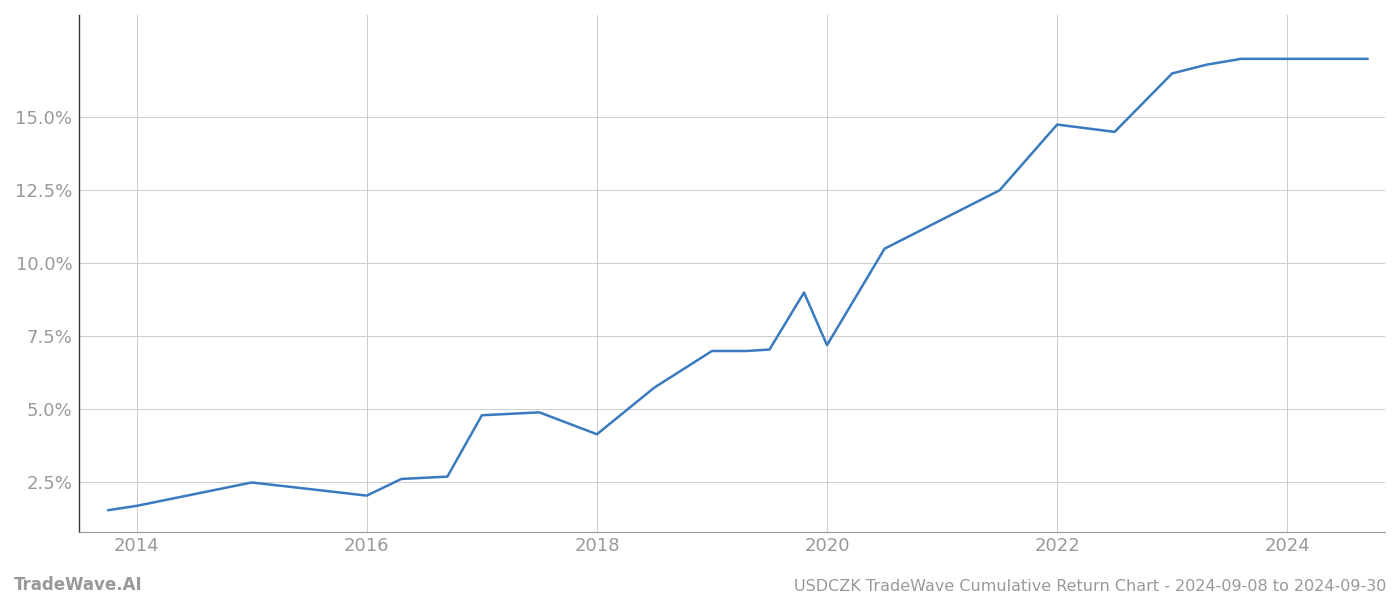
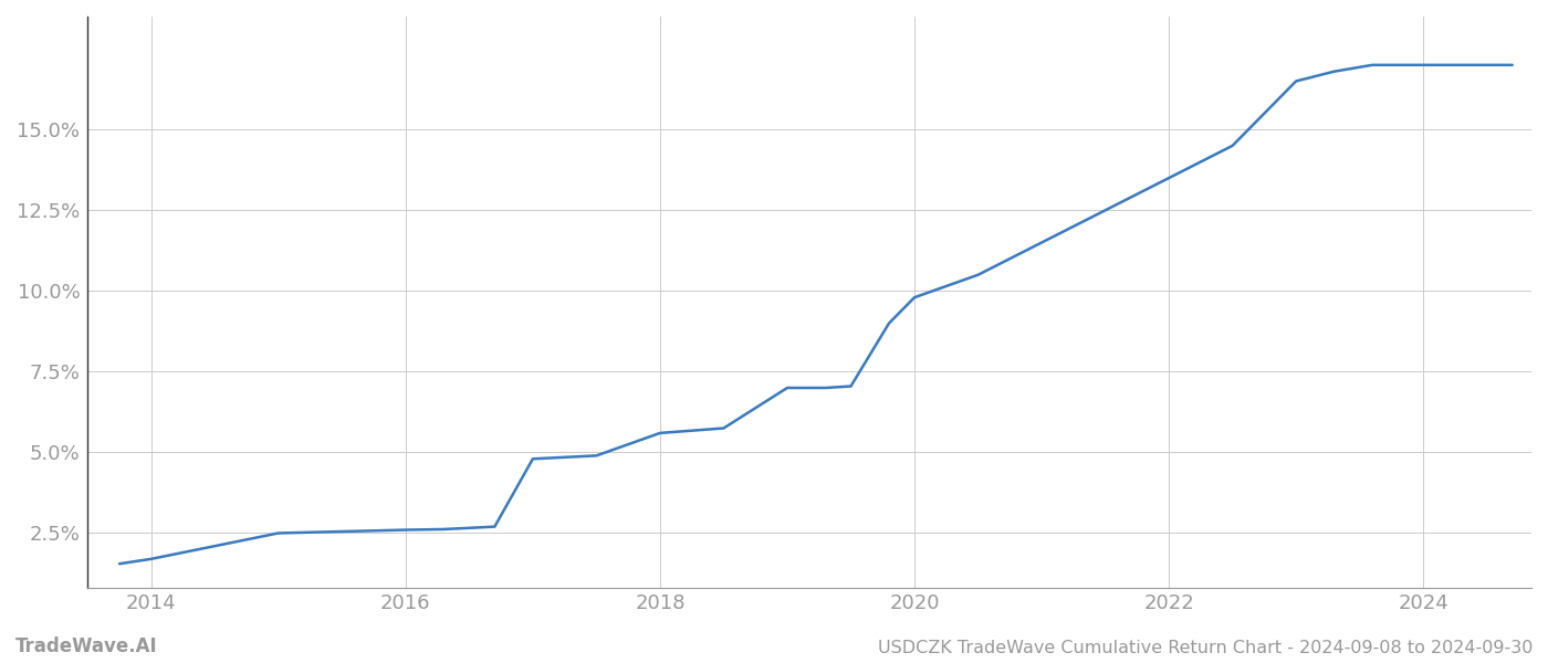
2016: 2.05% -> 2.60%
2018: 4.15% -> 5.60%
2020: 7.20% -> 9.80%
2022: 14.75% -> 13.50%
